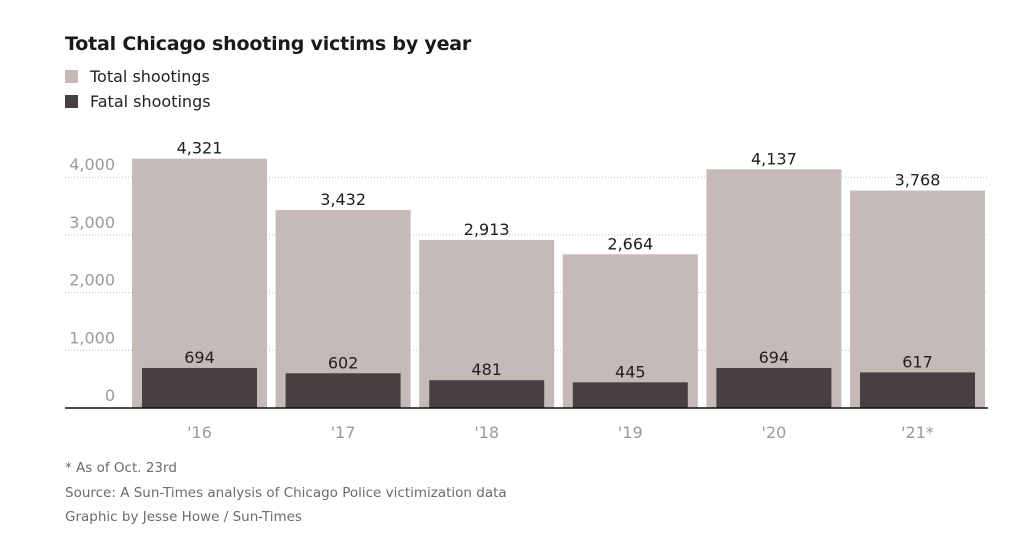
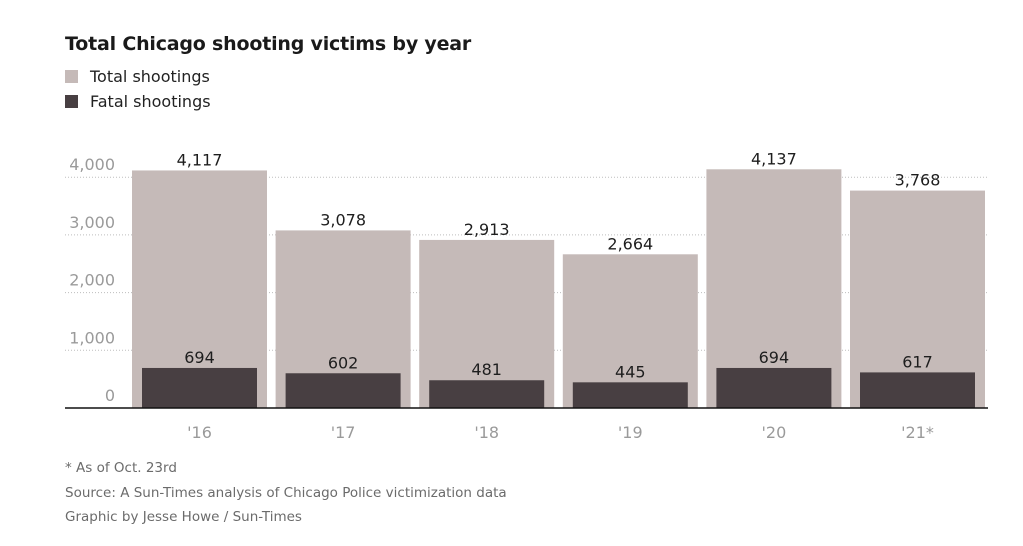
Total shootings/'16: 4,321 -> 4,117
Total shootings/'17: 3,432 -> 3,078
